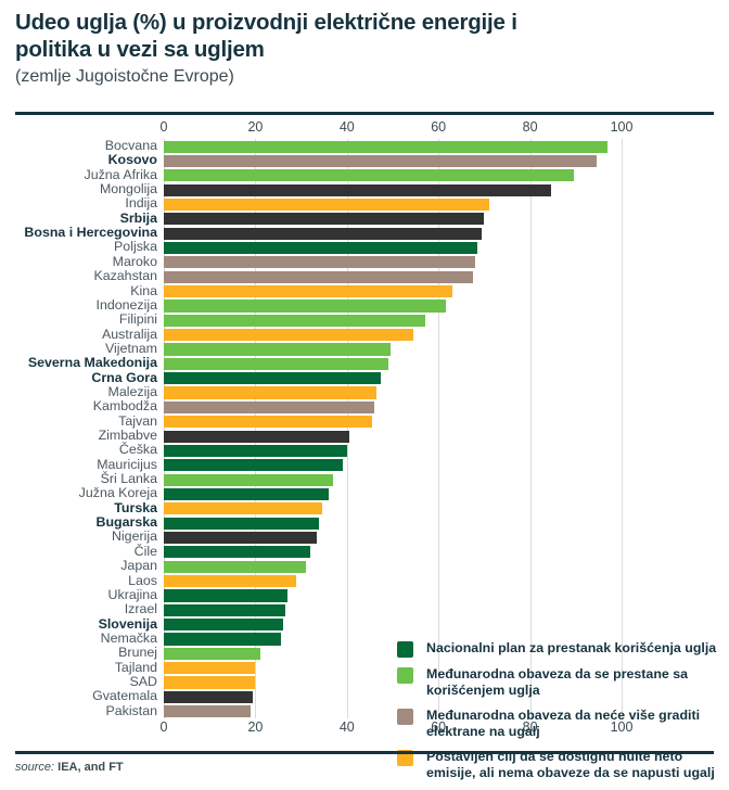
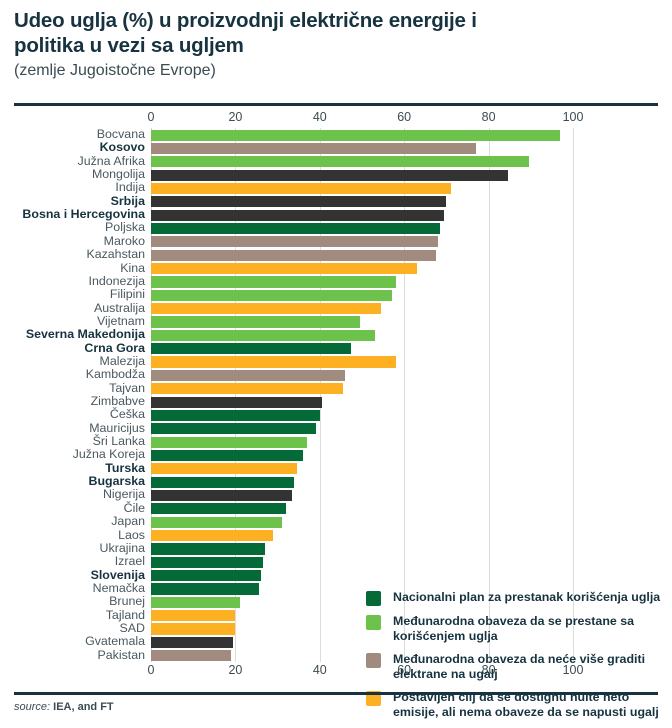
Kosovo: 94 -> 77
Indonezija: 62 -> 58
Severna Makedonija: 49 -> 53
Malezija: 46 -> 58
